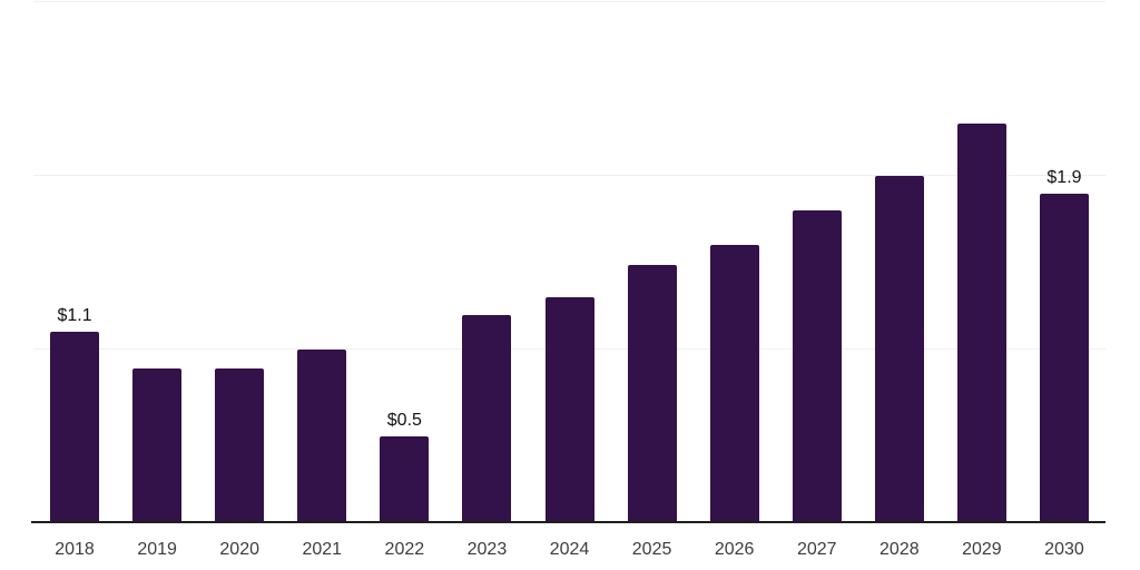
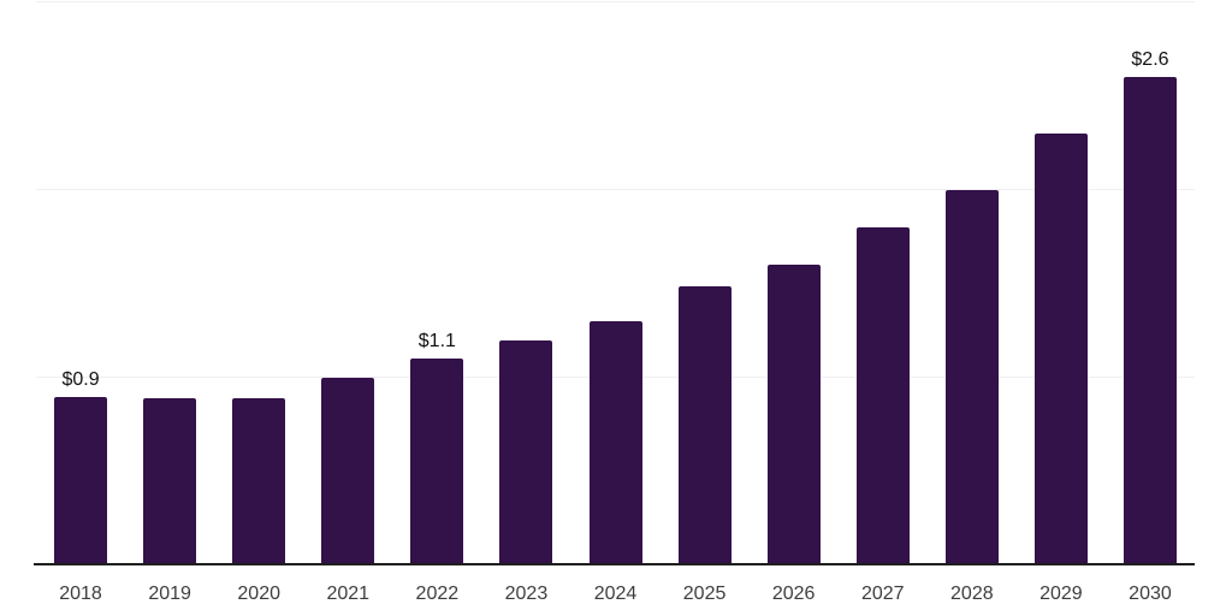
2018: $1.1 -> $0.9
2022: $0.5 -> $1.1
2030: $1.9 -> $2.6
